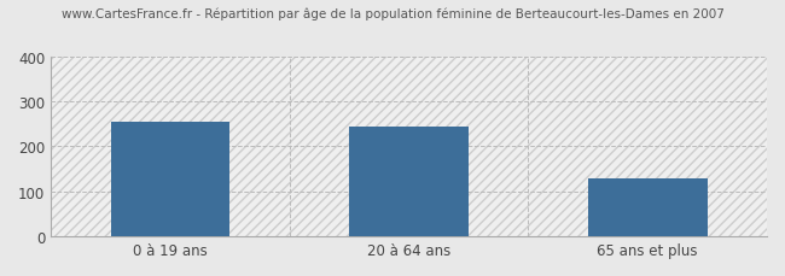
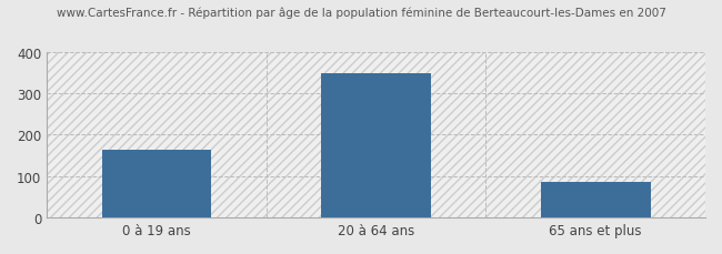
0 à 19 ans: 255 -> 163
20 à 64 ans: 245 -> 347
65 ans et plus: 130 -> 86
